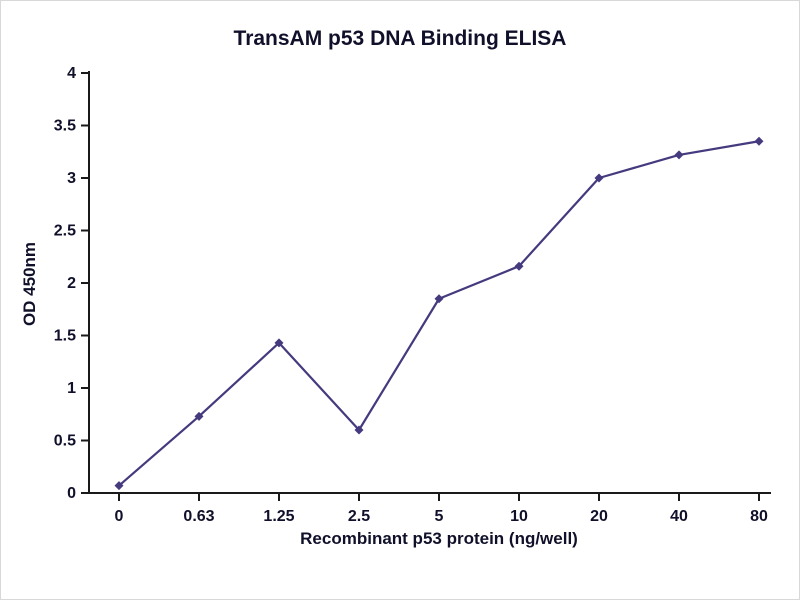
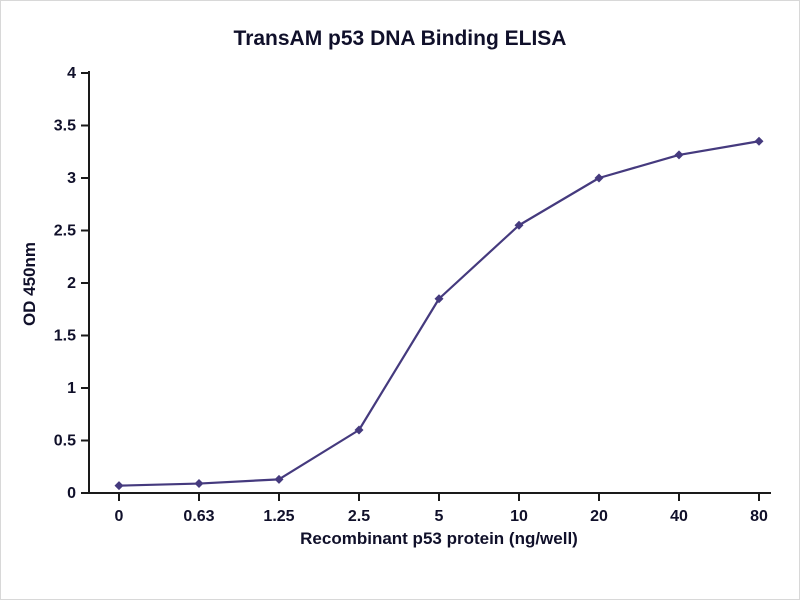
0.63: 0.73 -> 0.09
1.25: 1.43 -> 0.13
10: 2.16 -> 2.55
